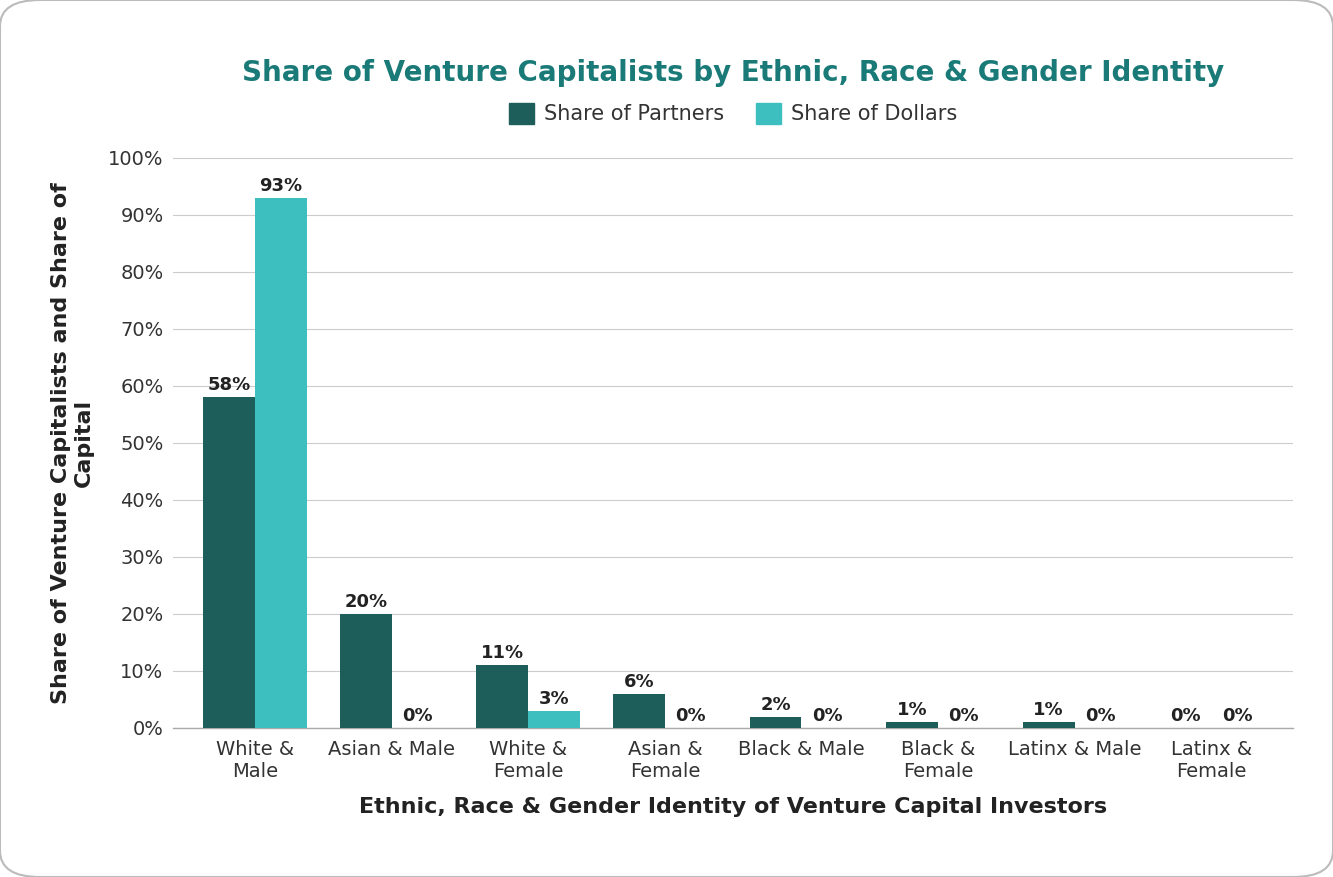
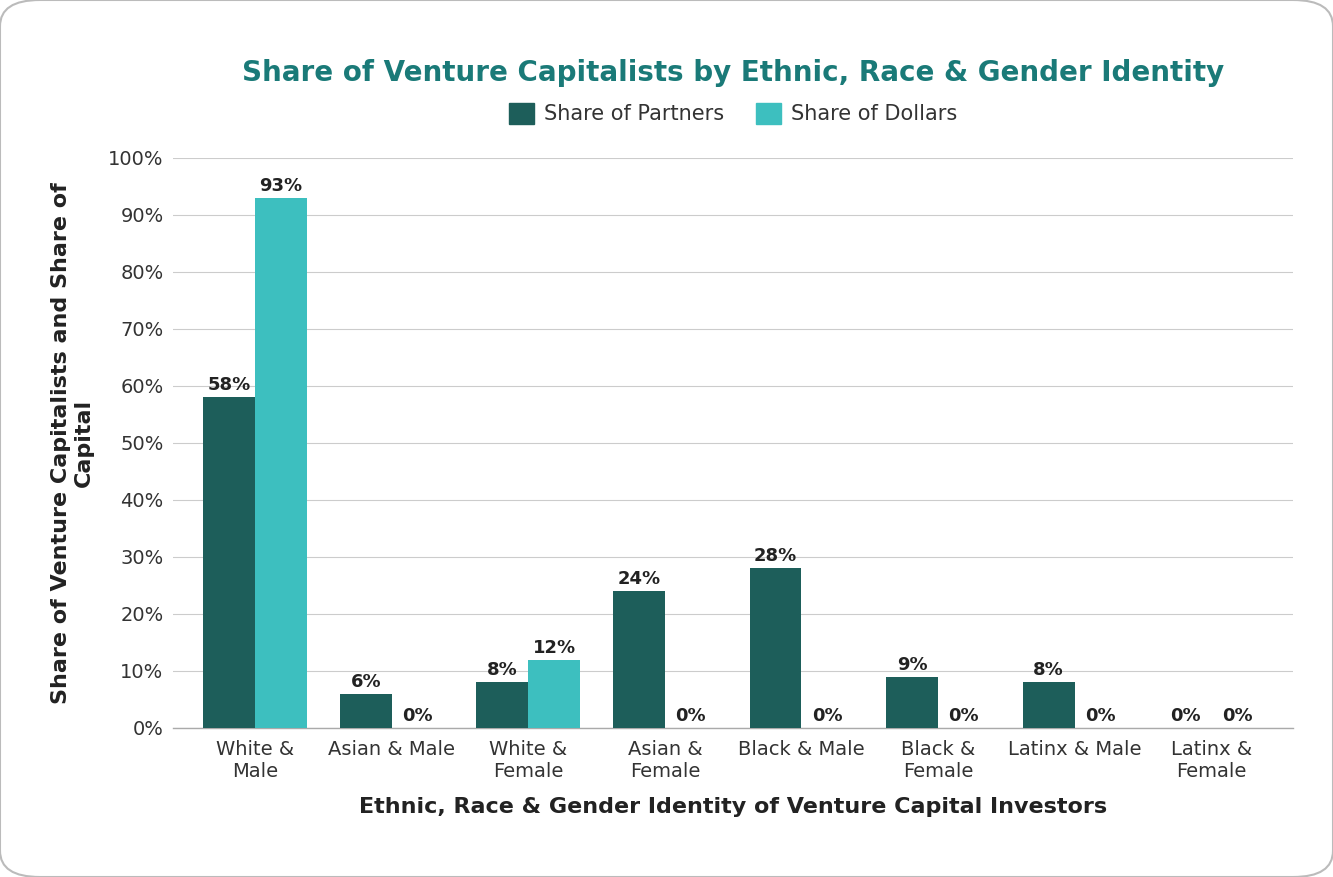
Share of Partners/Asian & Male: 20% -> 6%
Share of Partners/White & Female: 11% -> 8%
Share of Dollars/White & Female: 3% -> 12%
Share of Partners/Asian & Female: 6% -> 24%
Share of Partners/Black & Male: 2% -> 28%
Share of Partners/Black & Female: 1% -> 9%
Share of Partners/Latinx & Male: 1% -> 8%
